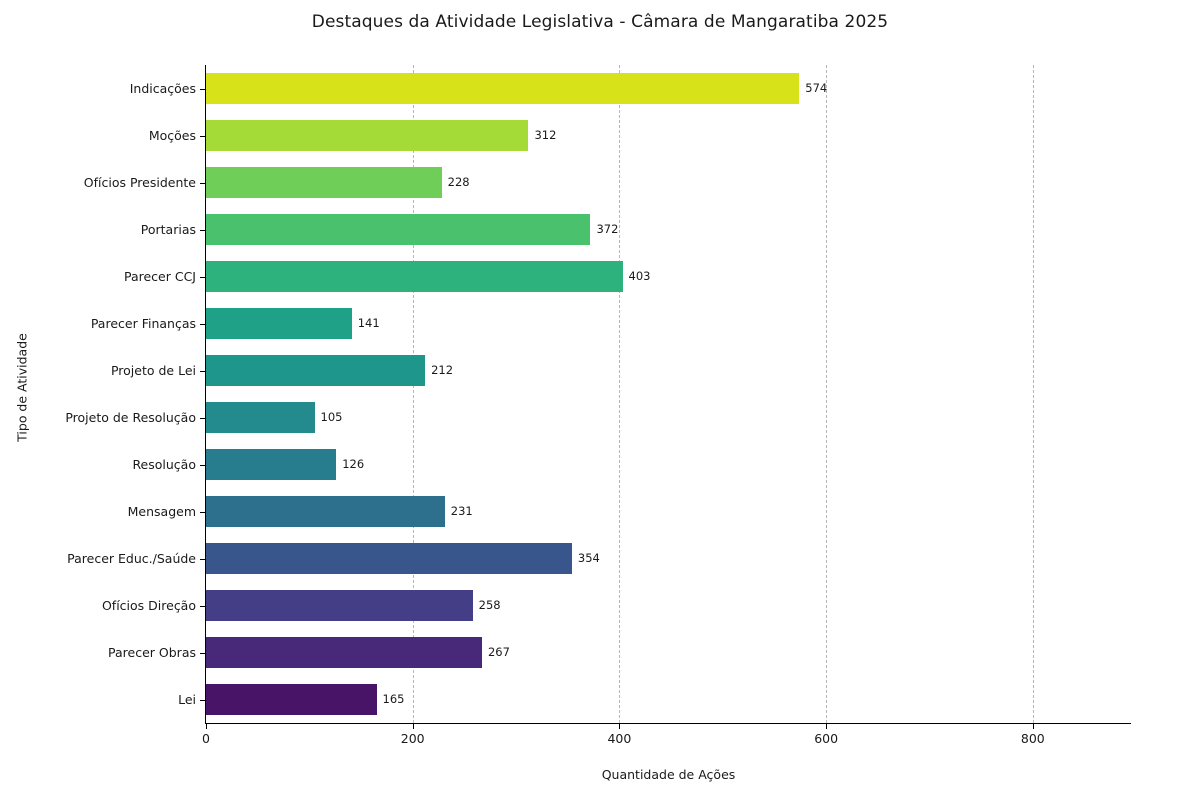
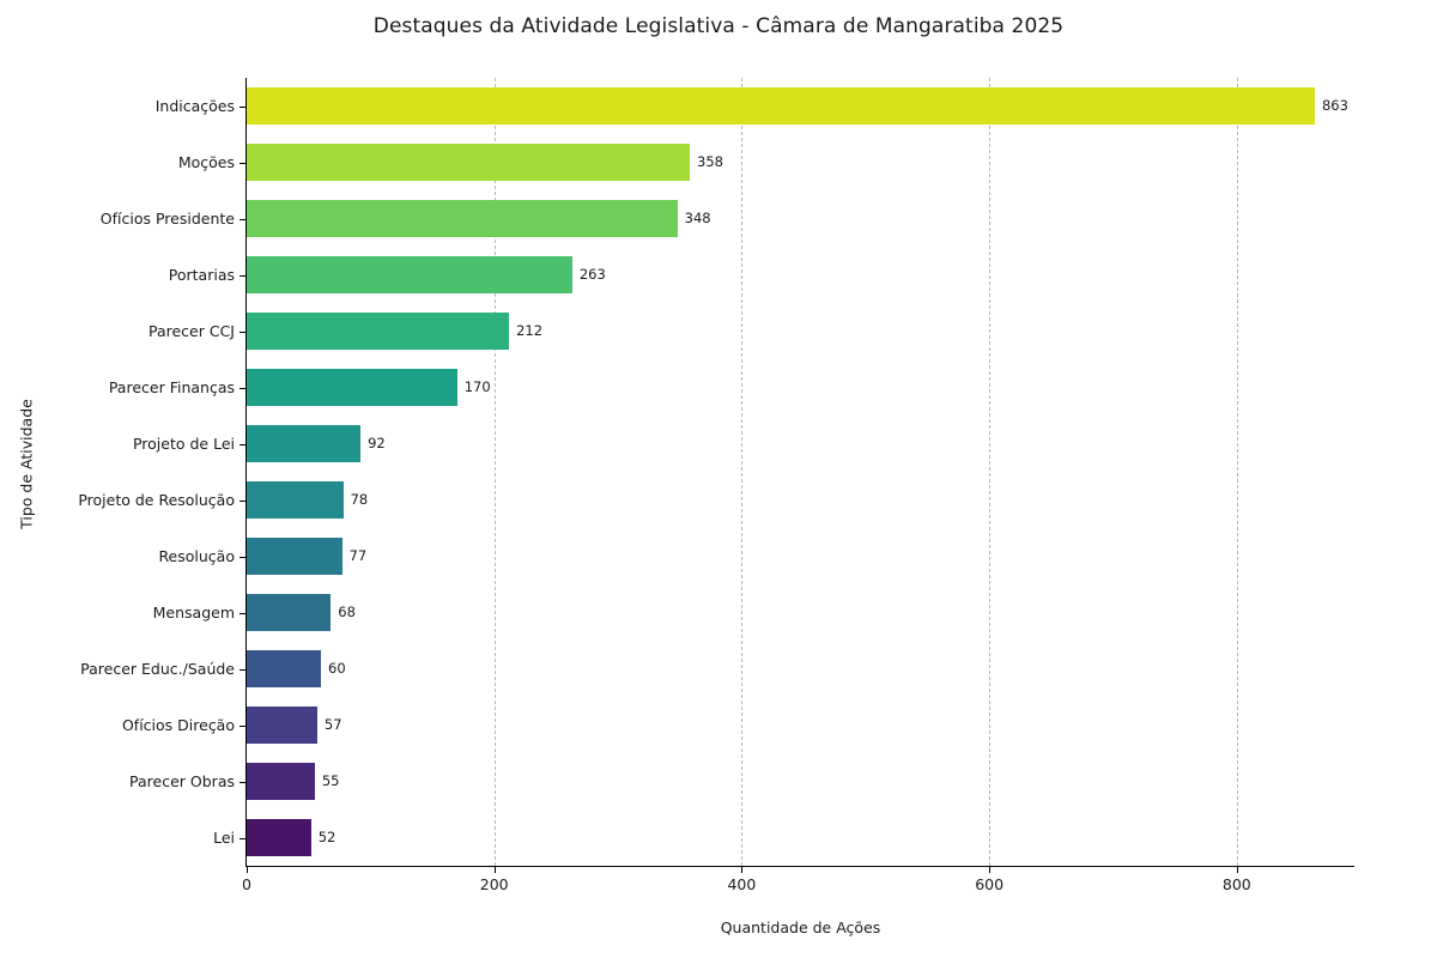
Indicações: 574 -> 863
Moções: 312 -> 358
Ofícios Presidente: 228 -> 348
Portarias: 372 -> 263
Parecer CCJ: 403 -> 212
Parecer Finanças: 141 -> 170
Projeto de Lei: 212 -> 92
Projeto de Resolução: 105 -> 78
Resolução: 126 -> 77
Mensagem: 231 -> 68
Parecer Educ./Saúde: 354 -> 60
Ofícios Direção: 258 -> 57
Parecer Obras: 267 -> 55
Lei: 165 -> 52
